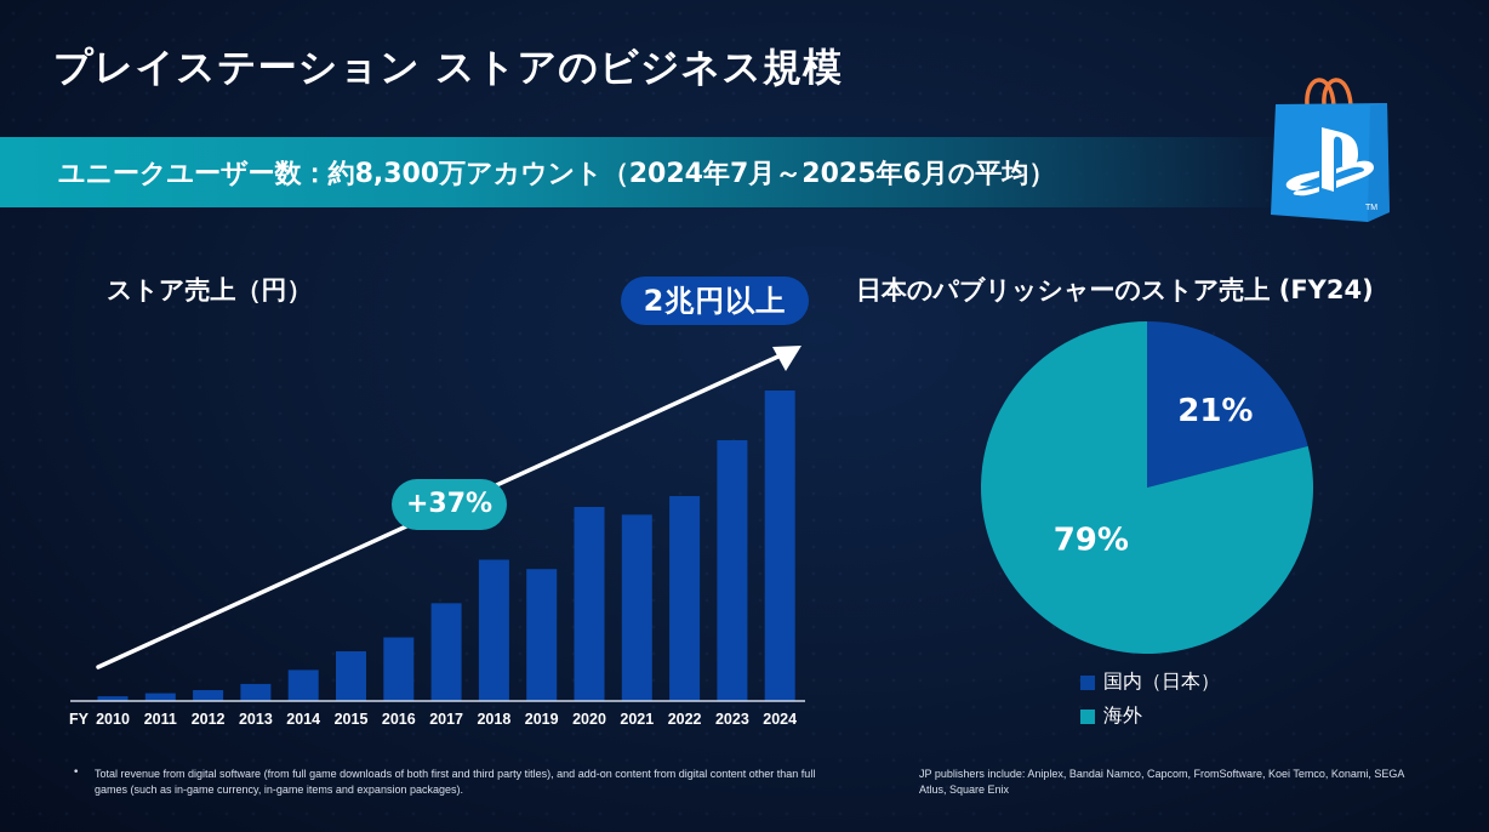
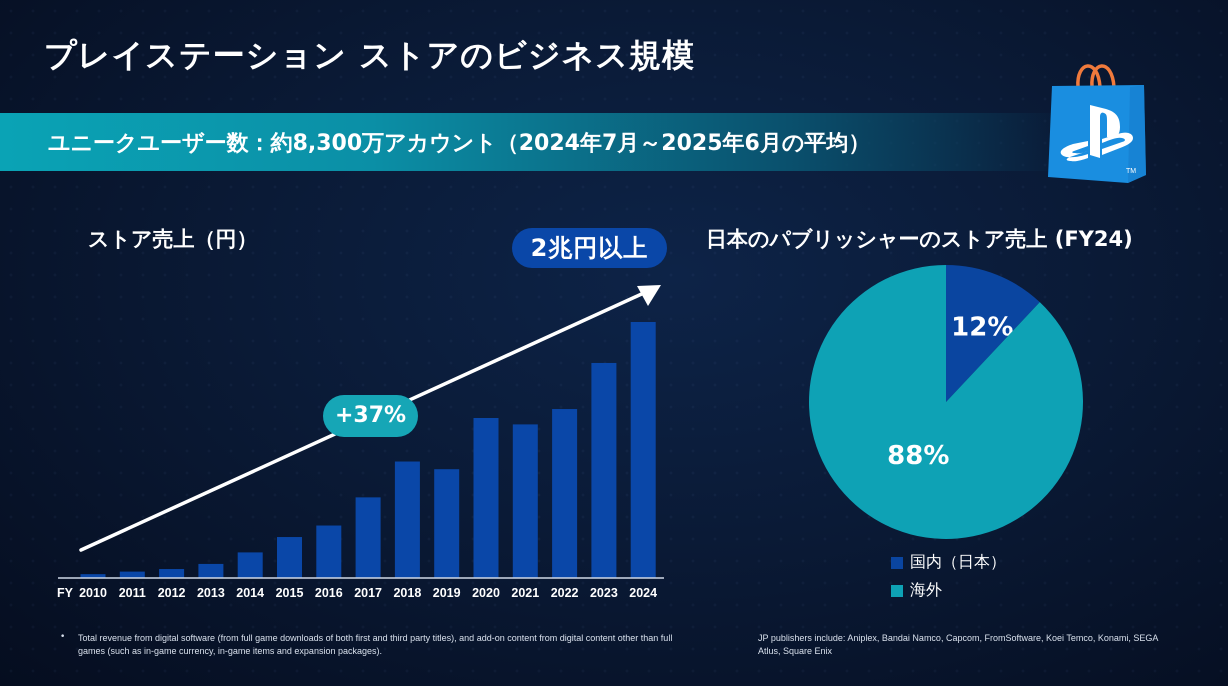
日本のパブリッシャーのストア売上 (FY24)/国内（日本）: 21% -> 12%
日本のパブリッシャーのストア売上 (FY24)/海外: 79% -> 88%
